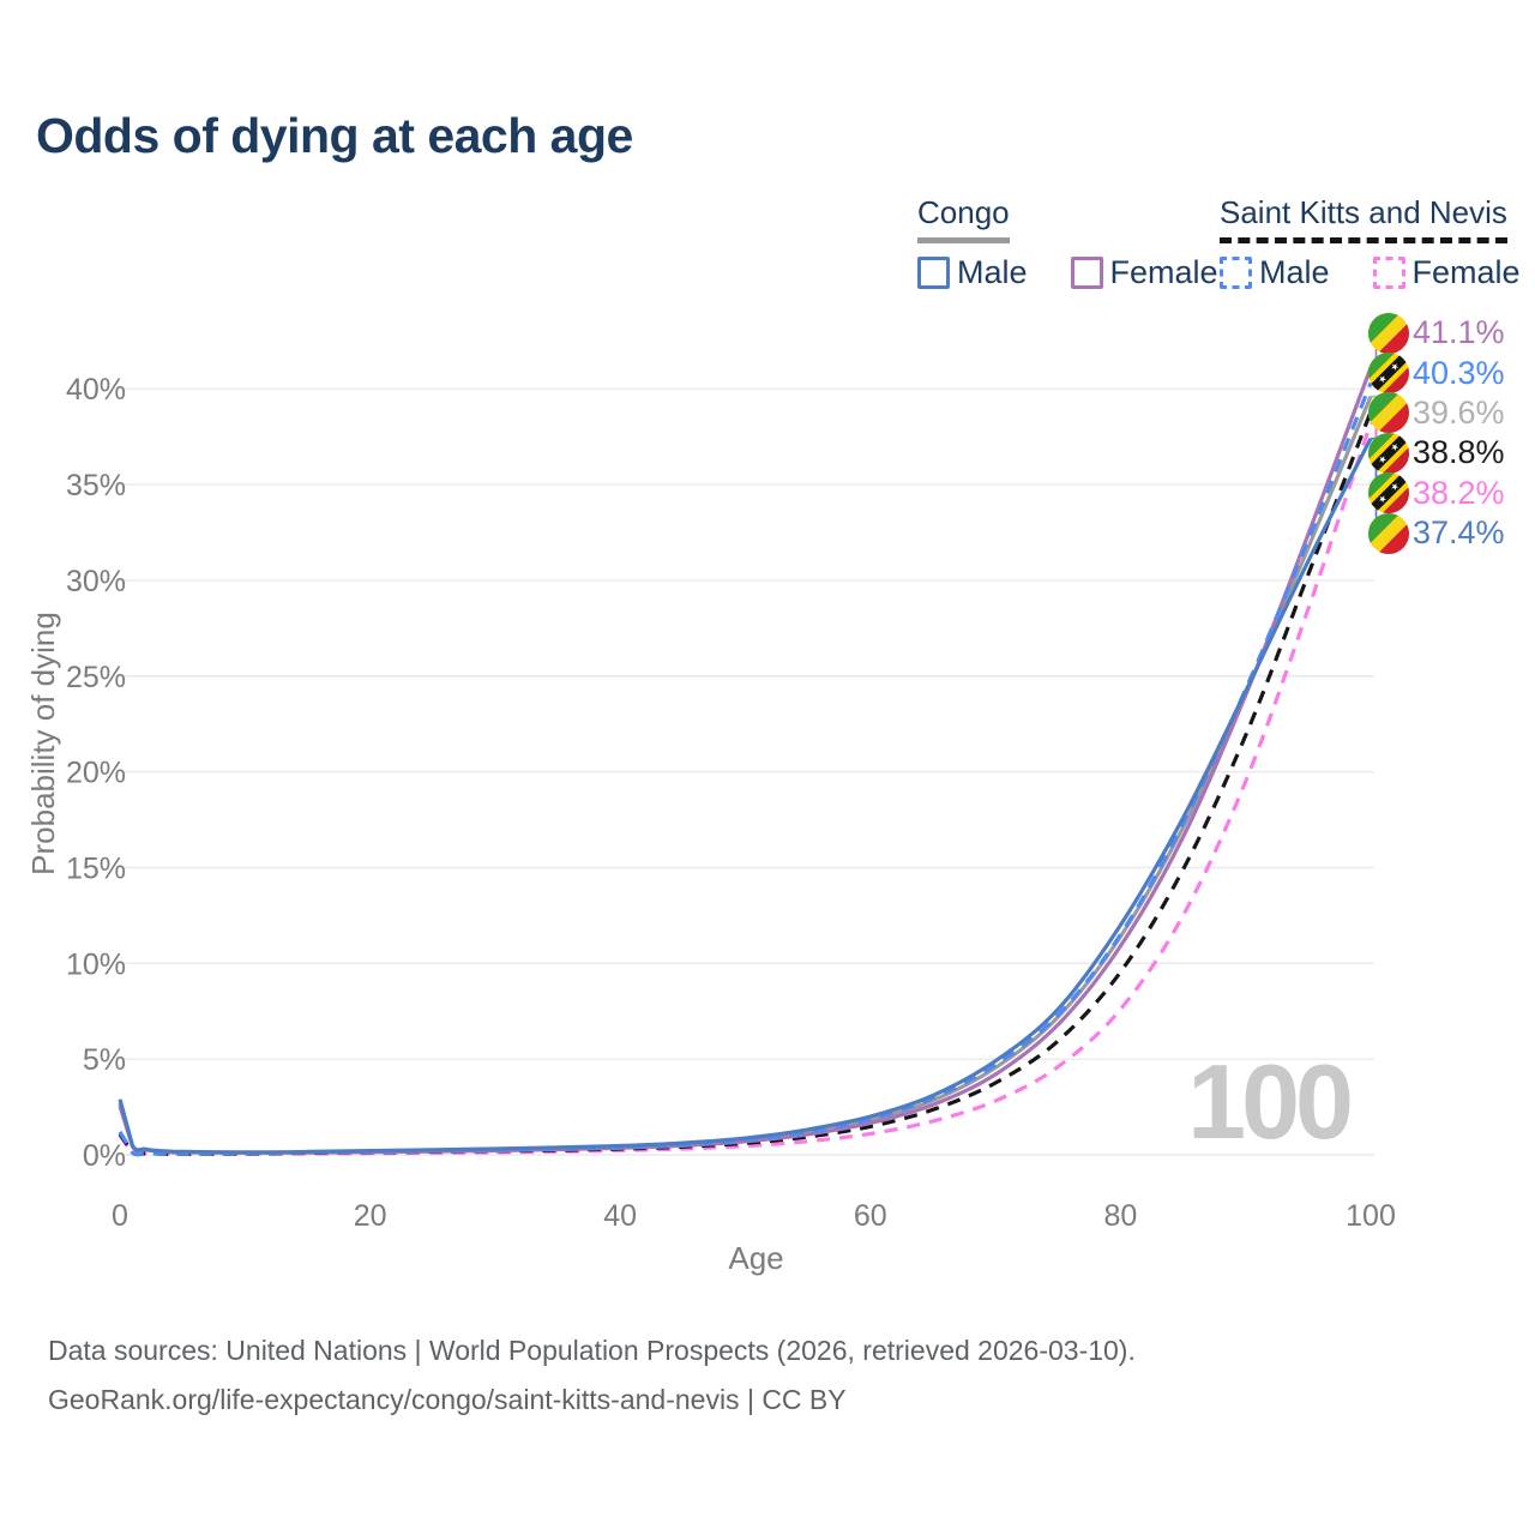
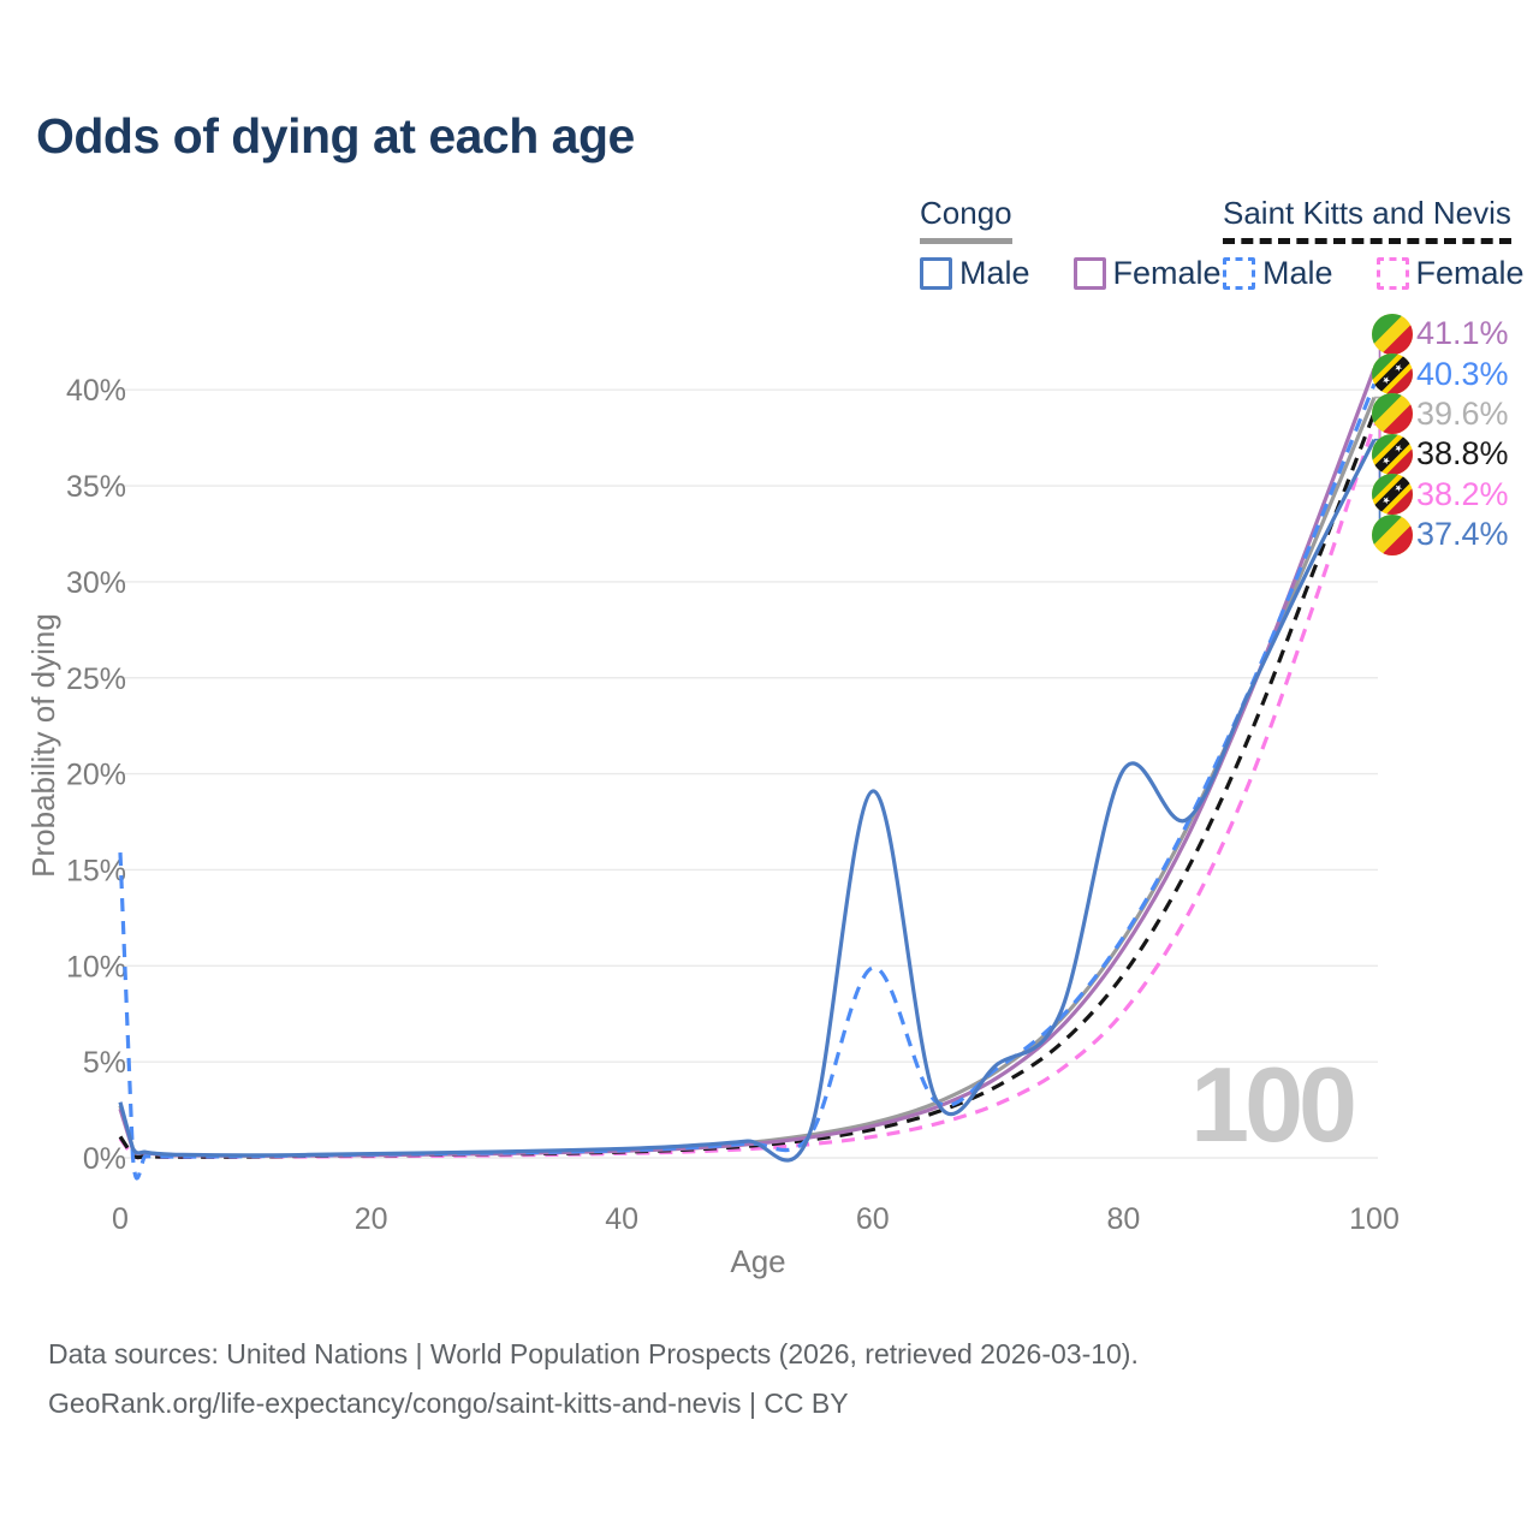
Saint Kitts and Nevis Male/0: 1.2% -> 15.9%
Saint Kitts and Nevis Male/60: 1.9% -> 9.9%
Congo Male/60: 2.0% -> 19.1%
Congo Male/80: 12.0% -> 20.2%
